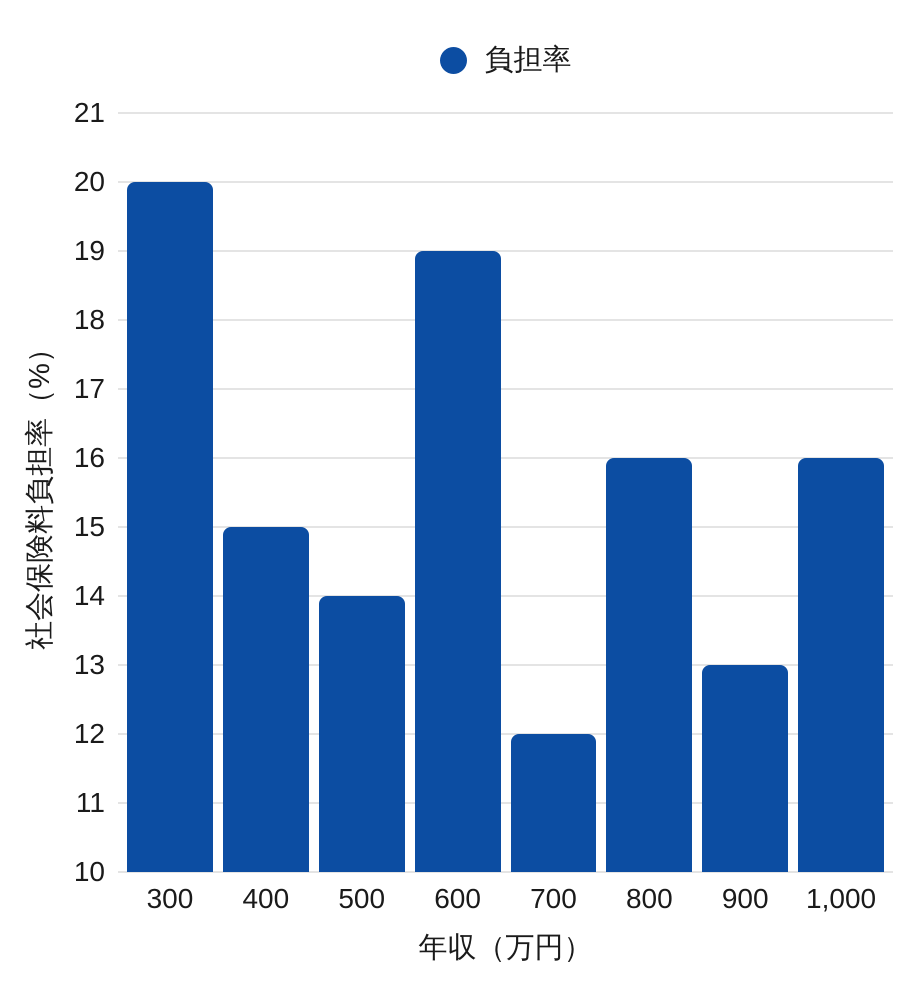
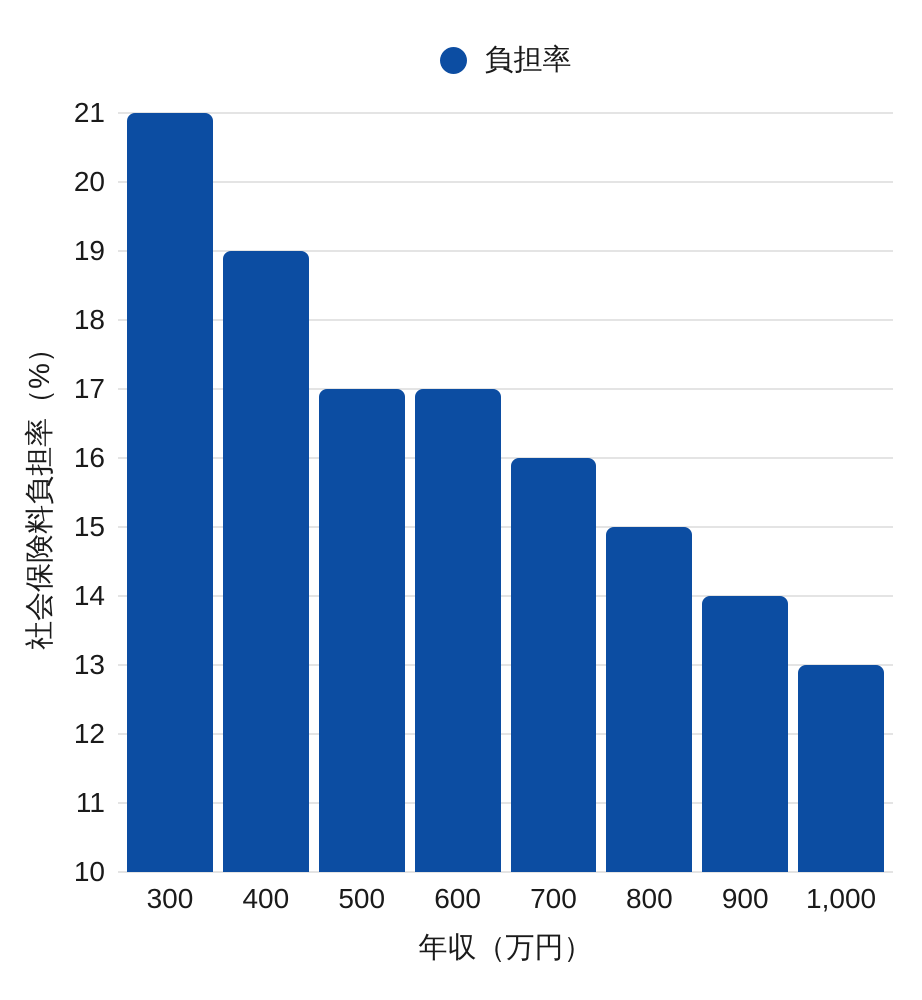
300: 20 -> 21
400: 15 -> 19
500: 14 -> 17
600: 19 -> 17
700: 12 -> 16
800: 16 -> 15
900: 13 -> 14
1,000: 16 -> 13
